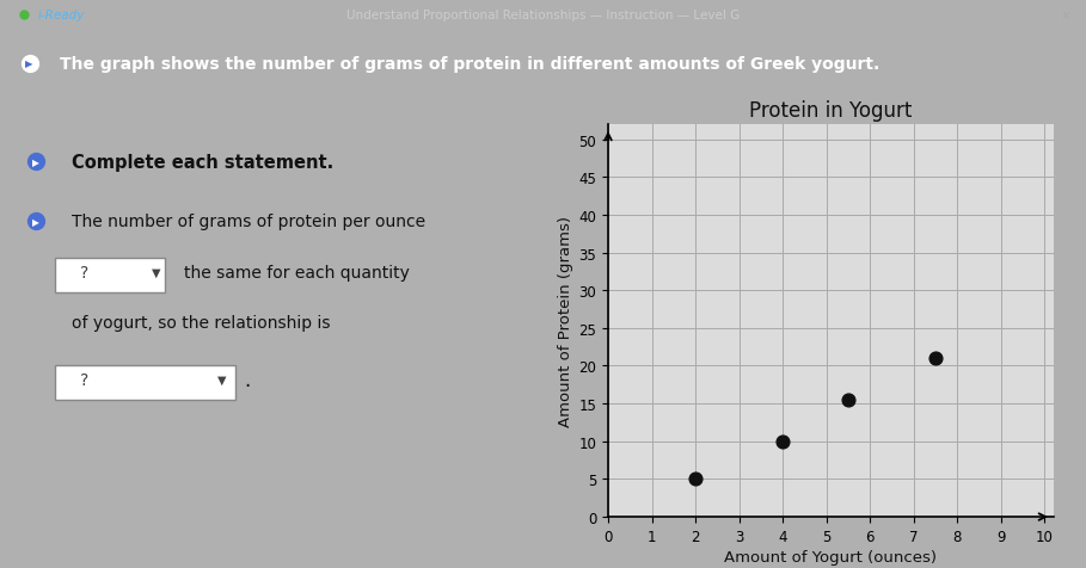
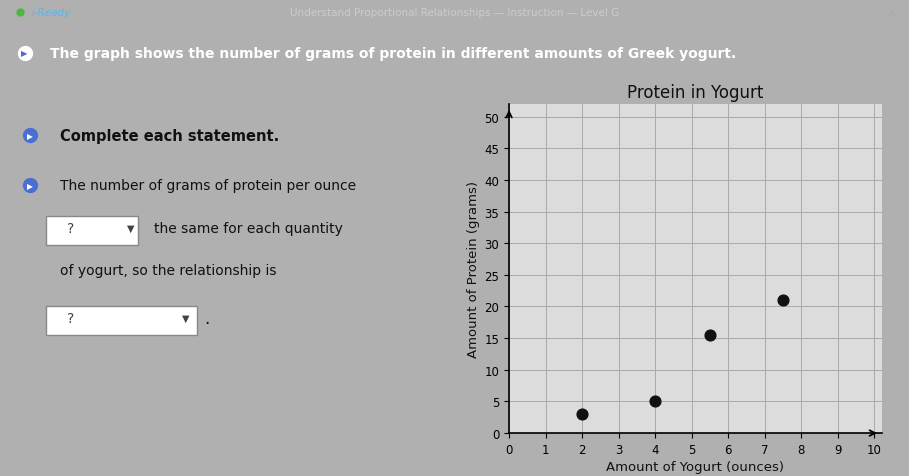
2: 5.0 -> 3.0
4: 10.0 -> 5.0
